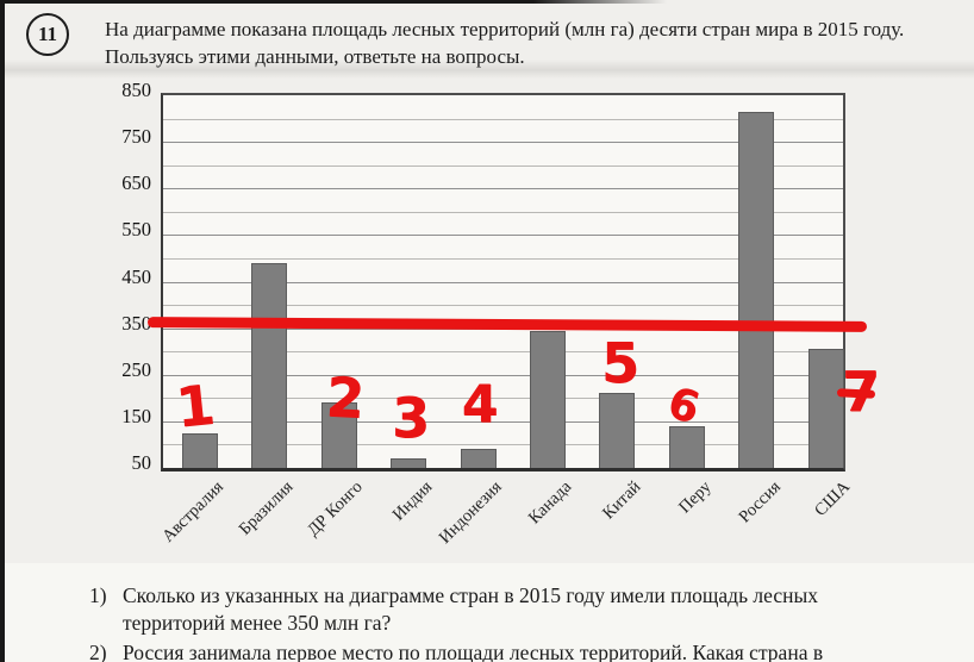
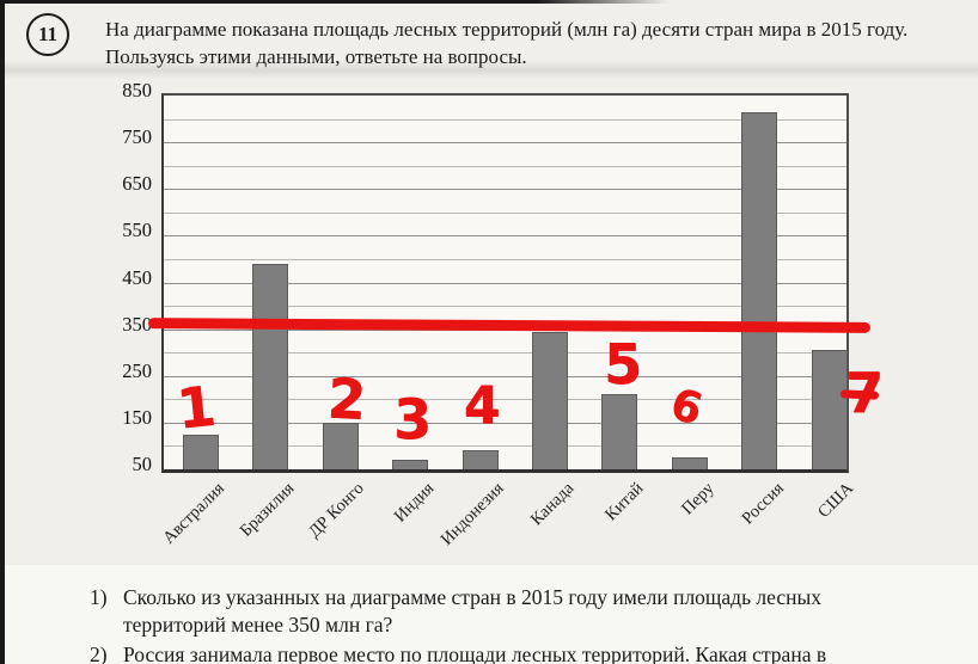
ДР Конго: 190 -> 150
Перу: 140 -> 80
